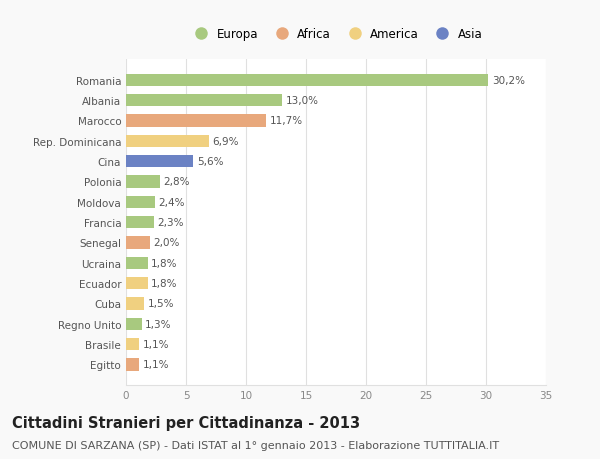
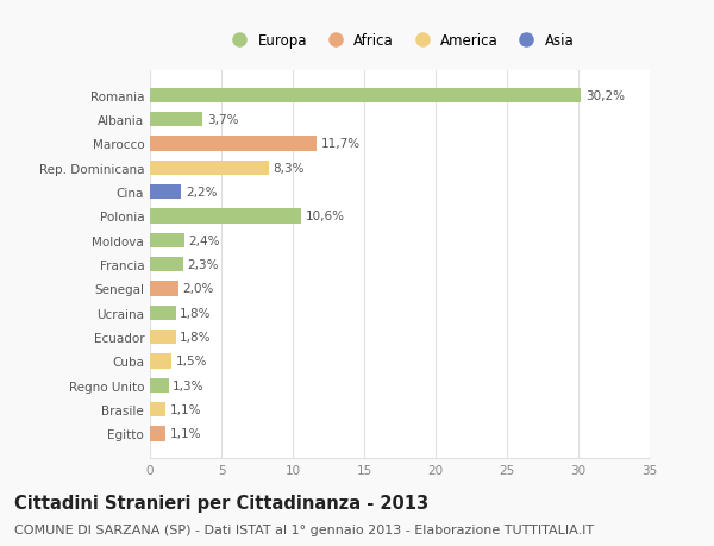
Albania: 13,0% -> 3,7%
Rep. Dominicana: 6,9% -> 8,3%
Cina: 5,6% -> 2,2%
Polonia: 2,8% -> 10,6%
